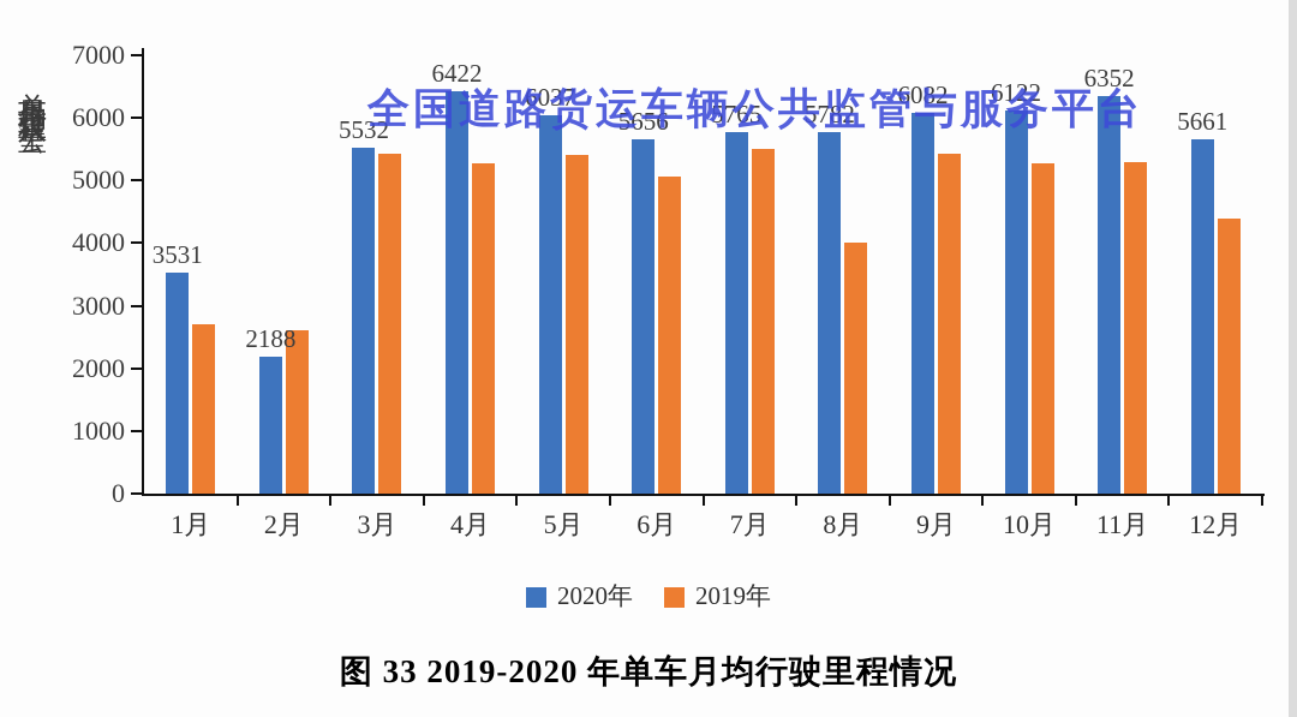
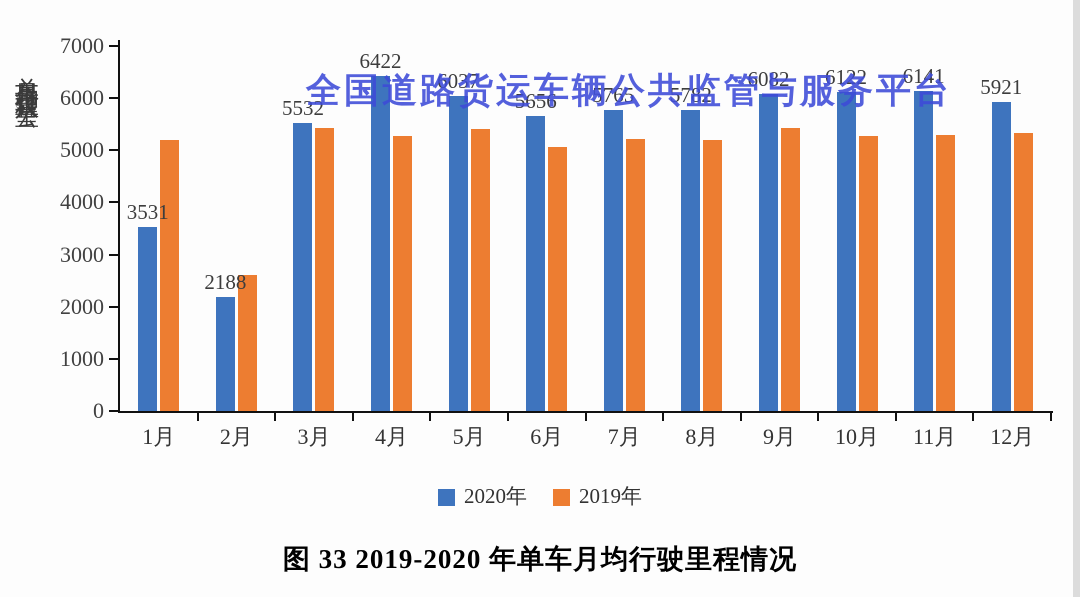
2019年/1月: 2700 -> 5200
2019年/7月: 5500 -> 5200
2019年/8月: 4000 -> 5200
2020年/11月: 6352 -> 6141
2020年/12月: 5661 -> 5921
2019年/12月: 4400 -> 5300
